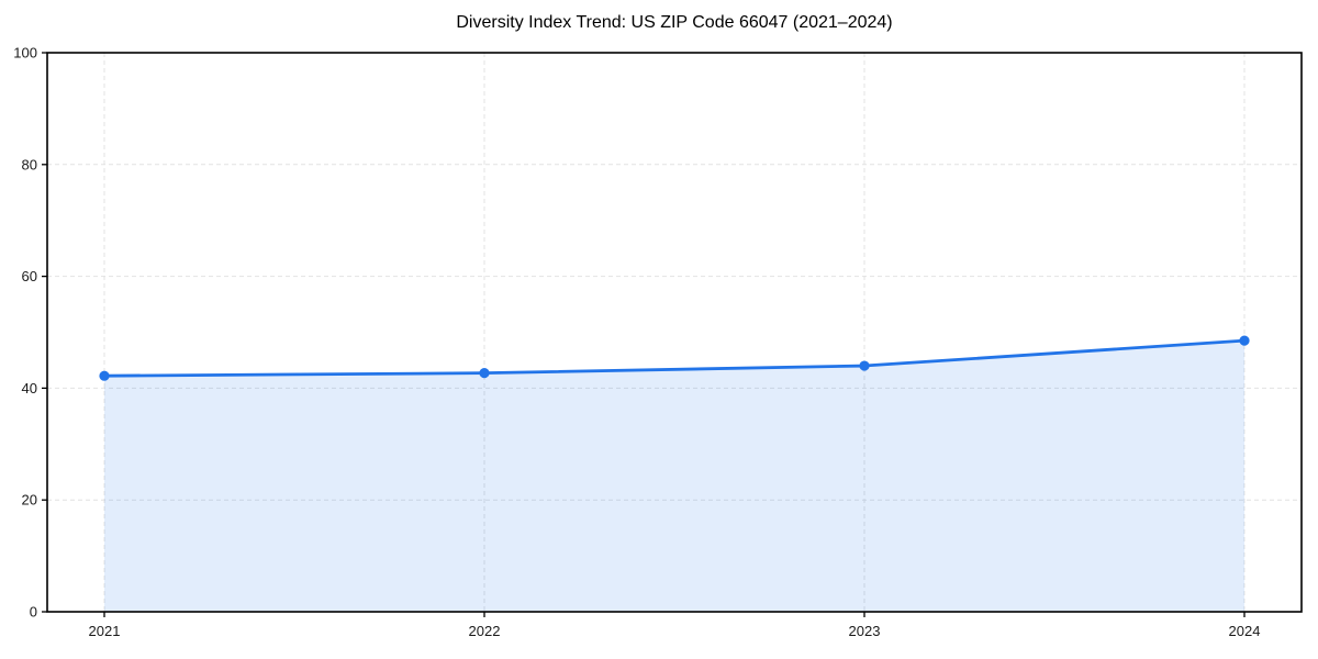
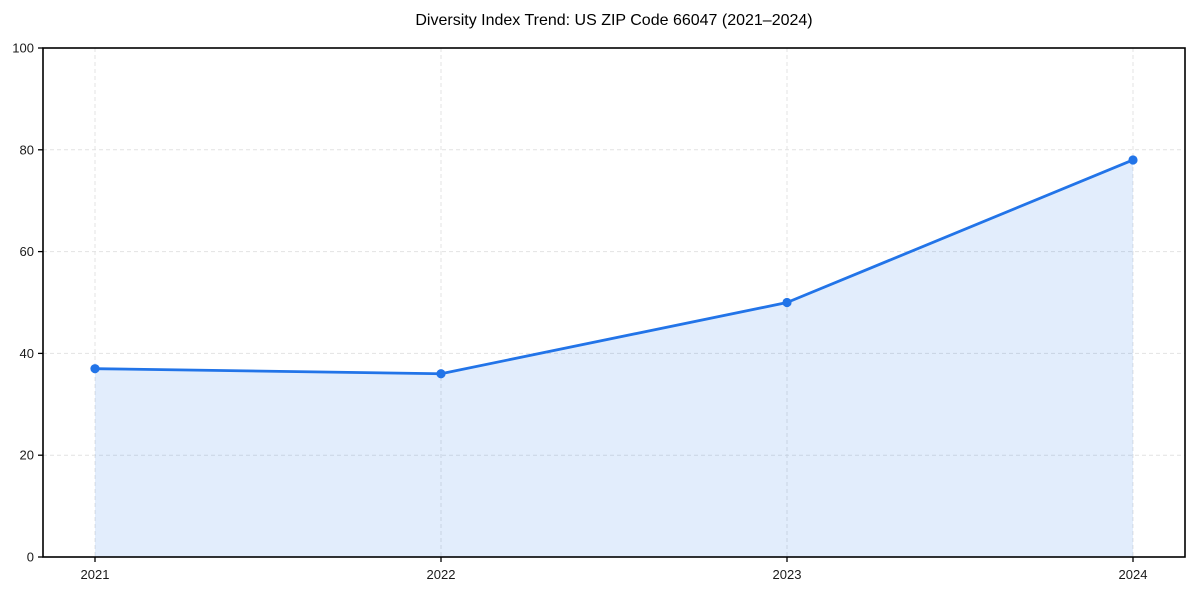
2021: 42 -> 37
2022: 43 -> 36
2023: 44 -> 50
2024: 48 -> 78
